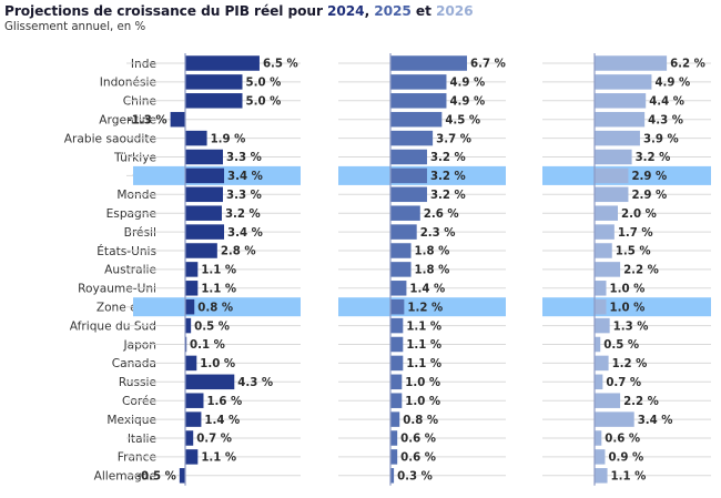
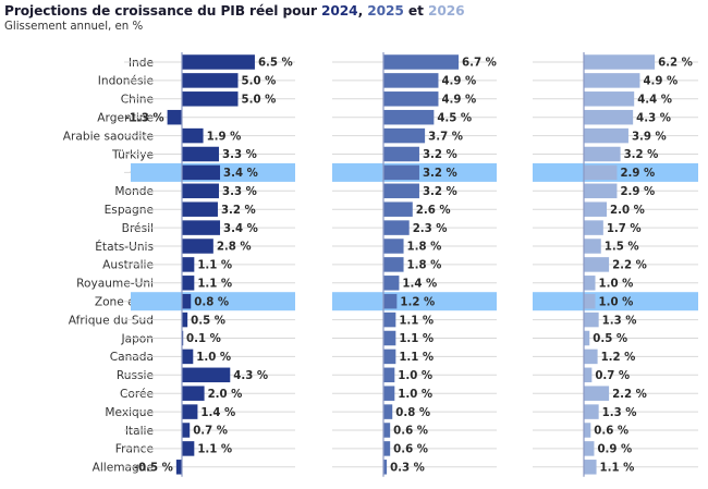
2024/Corée: 1.6 -> 2.0
2026/Mexique: 3.4 -> 1.3
